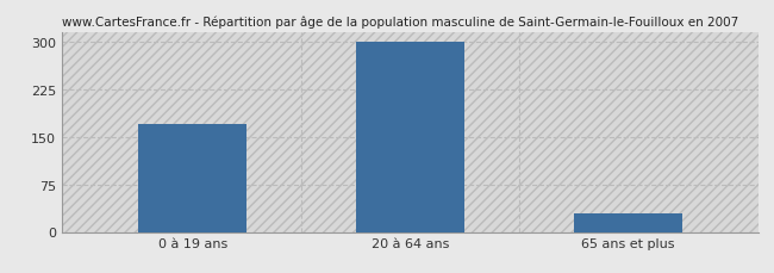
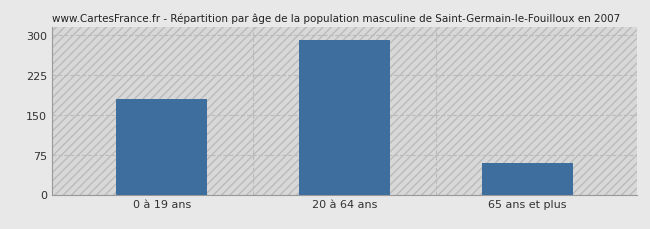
0 à 19 ans: 170 -> 180
20 à 64 ans: 300 -> 290
65 ans et plus: 30 -> 60
